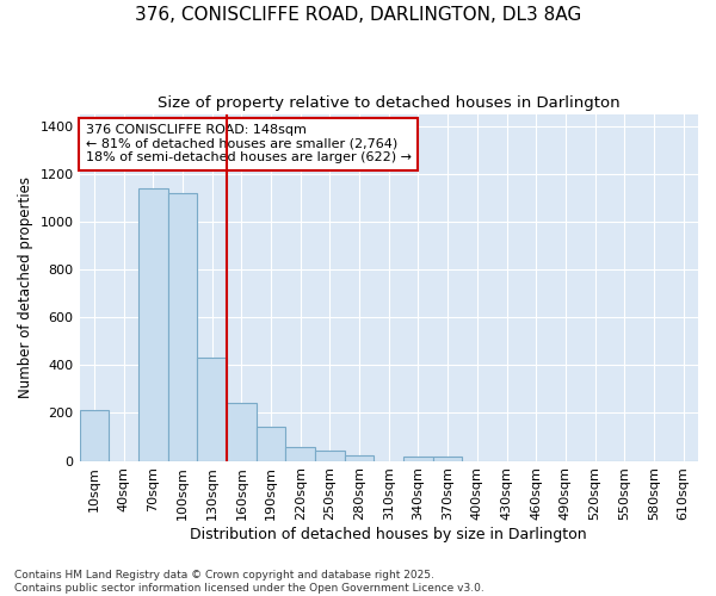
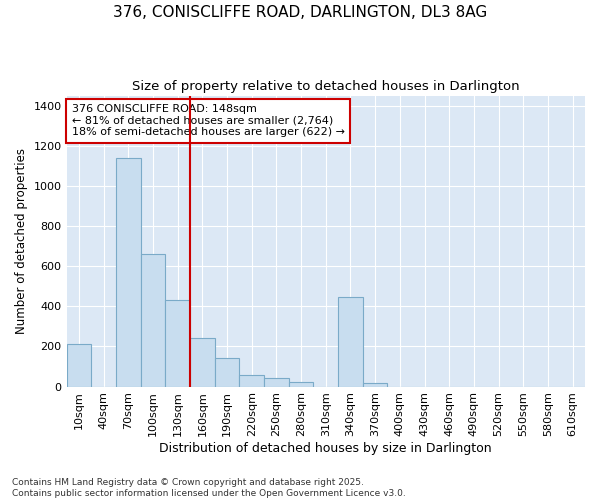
100sqm: 1120 -> 660
340sqm: 20 -> 445
